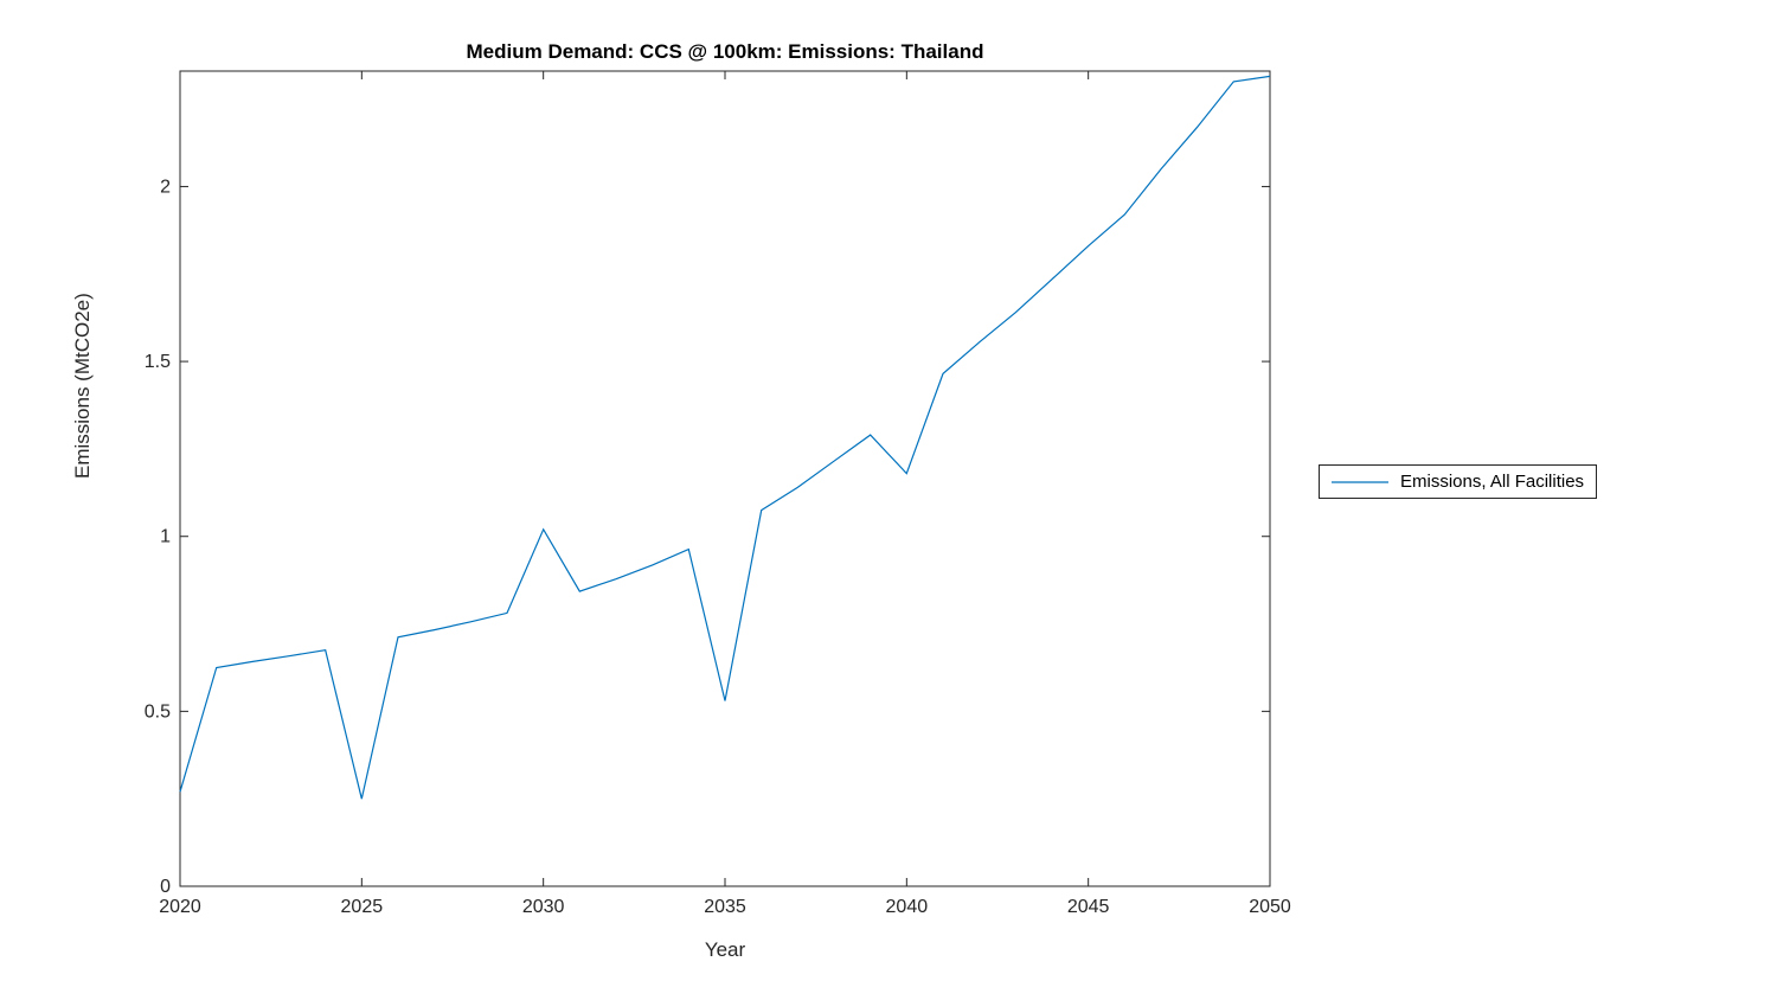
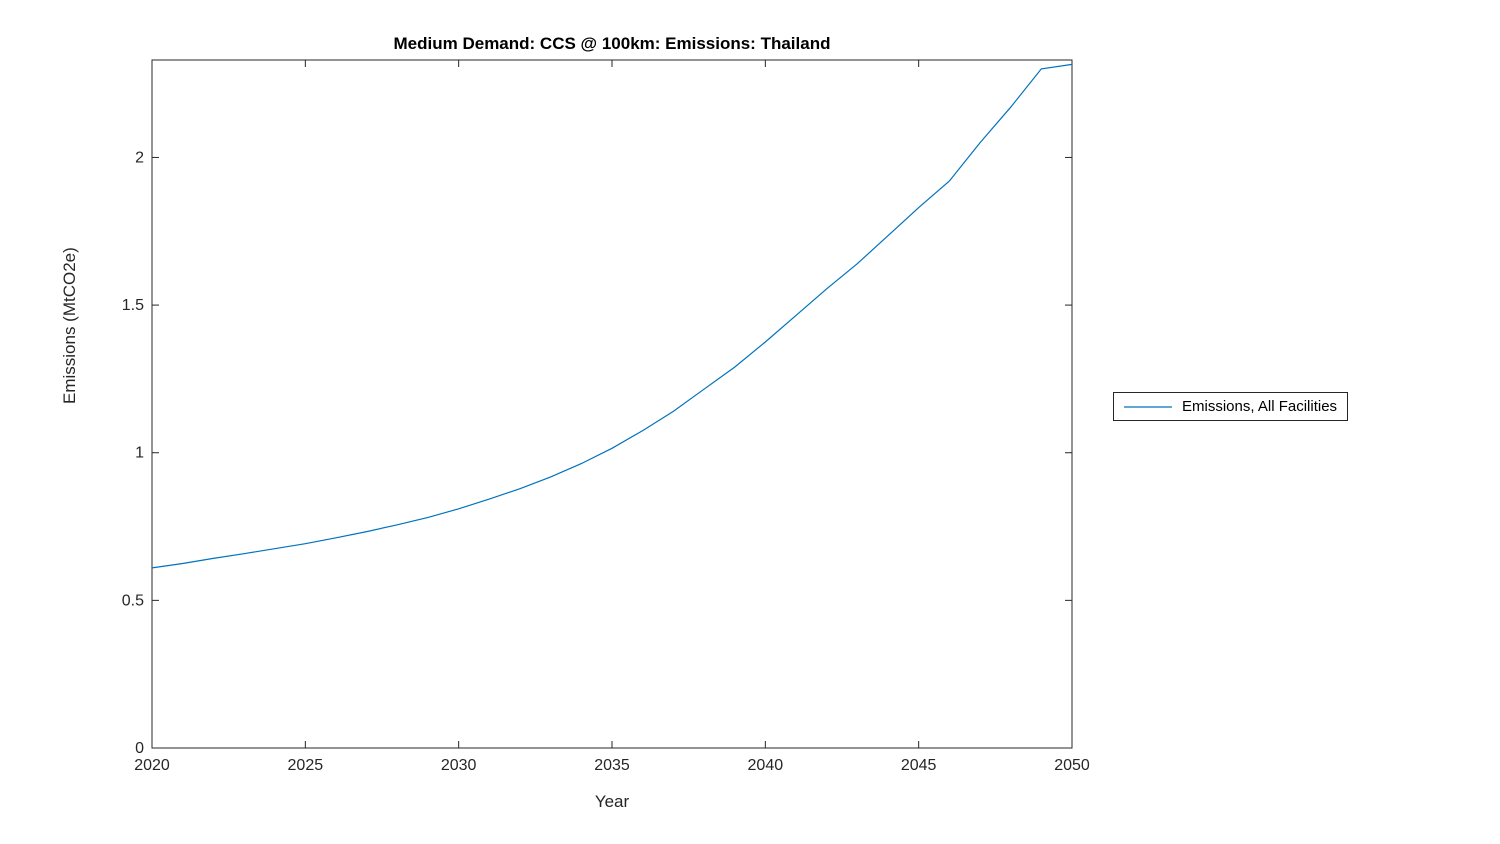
2020: 0.27 -> 0.61
2025: 0.25 -> 0.69
2030: 1.02 -> 0.81
2035: 0.53 -> 1.01
2040: 1.18 -> 1.38
